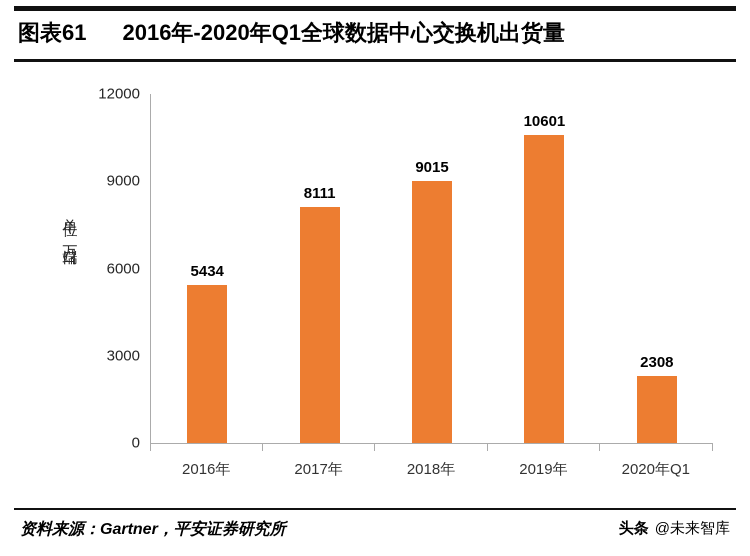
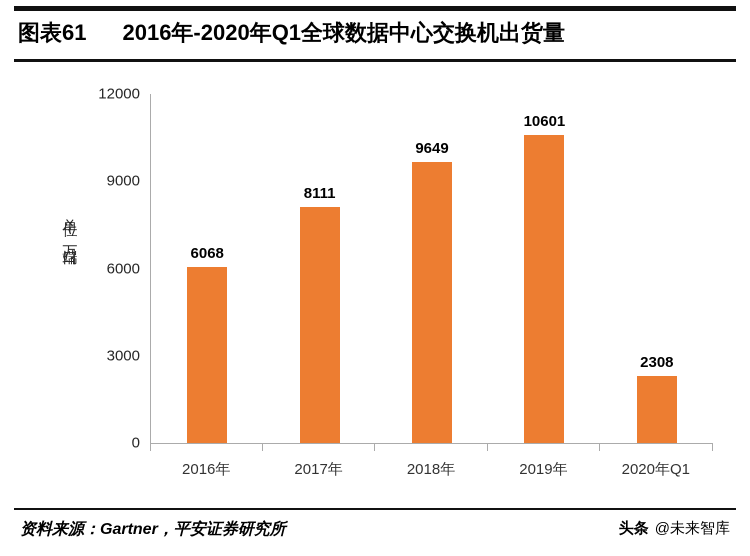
2016年: 5434 -> 6068
2018年: 9015 -> 9649
